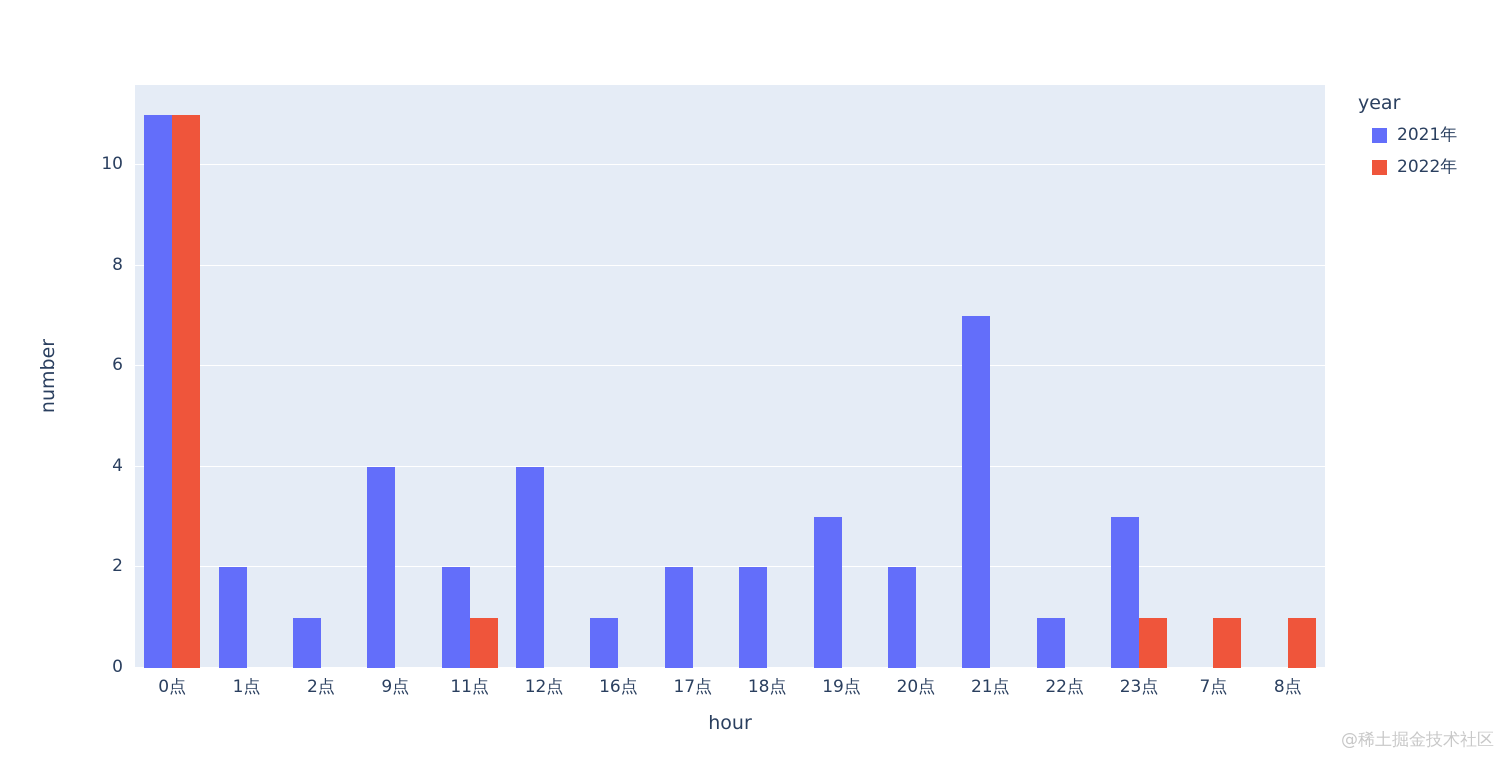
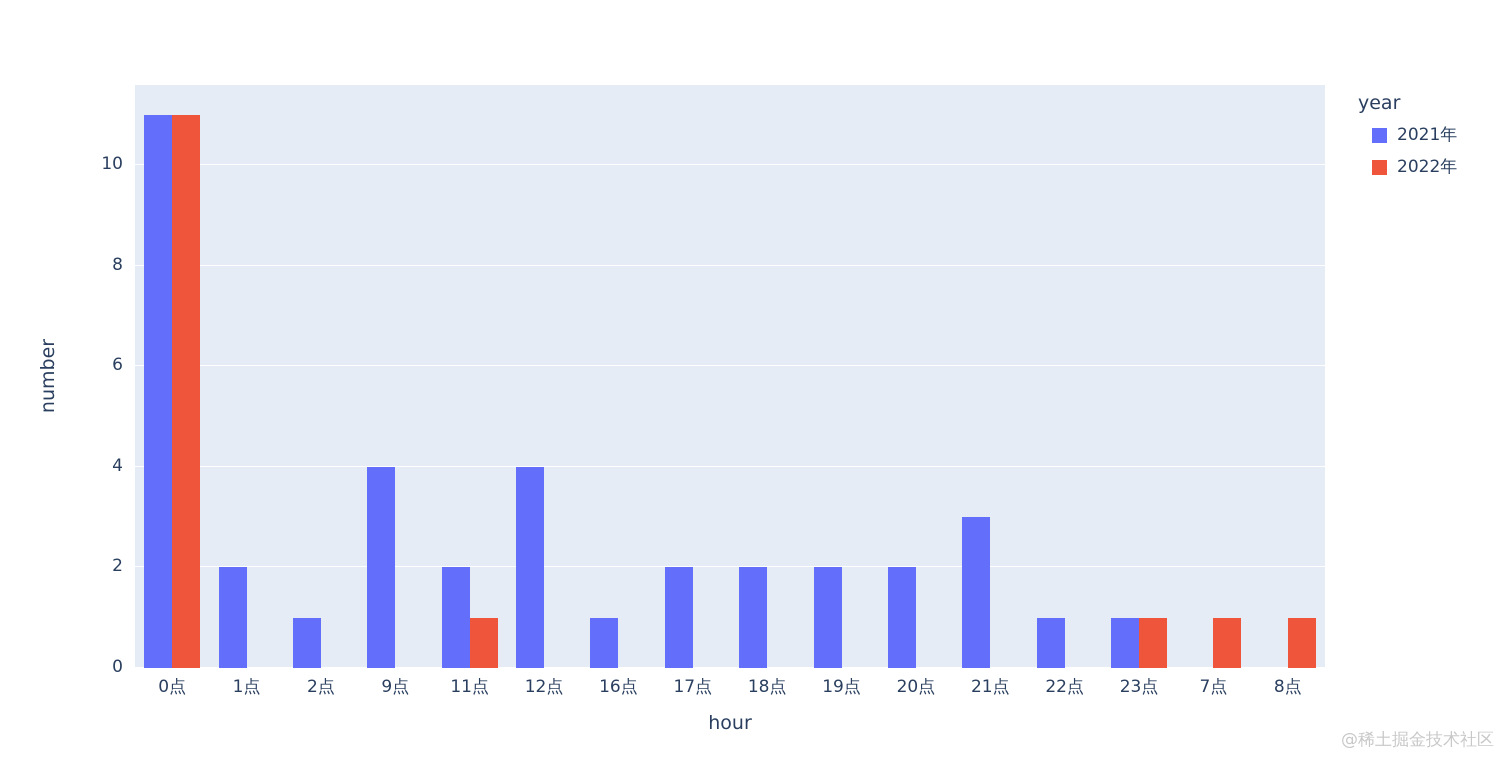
2021年/19点: 3 -> 2
2021年/21点: 7 -> 3
2021年/23点: 3 -> 1
